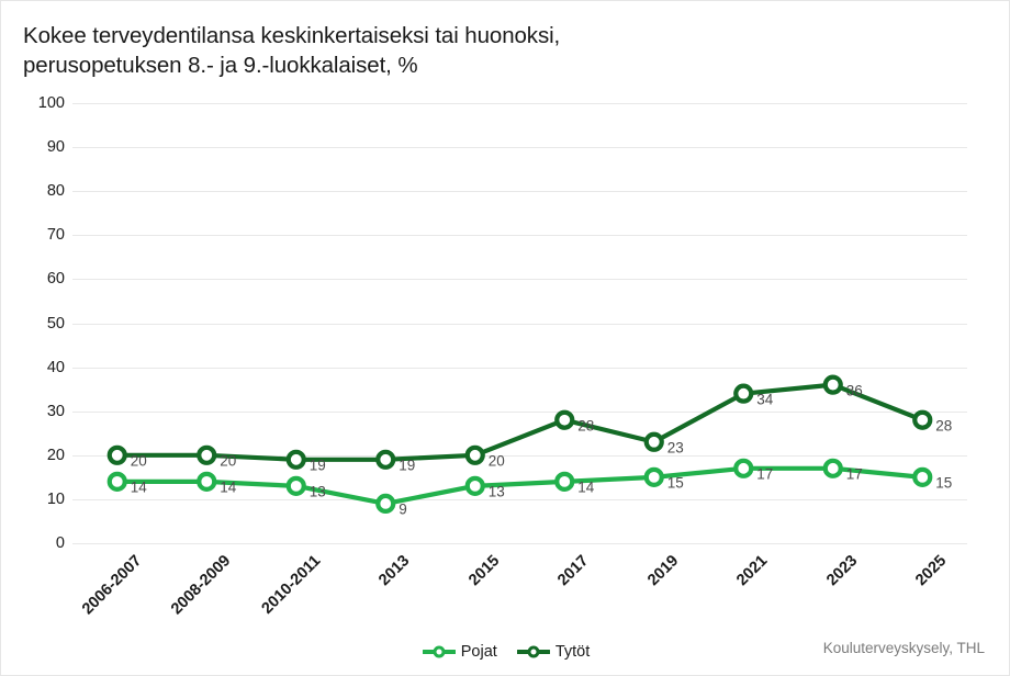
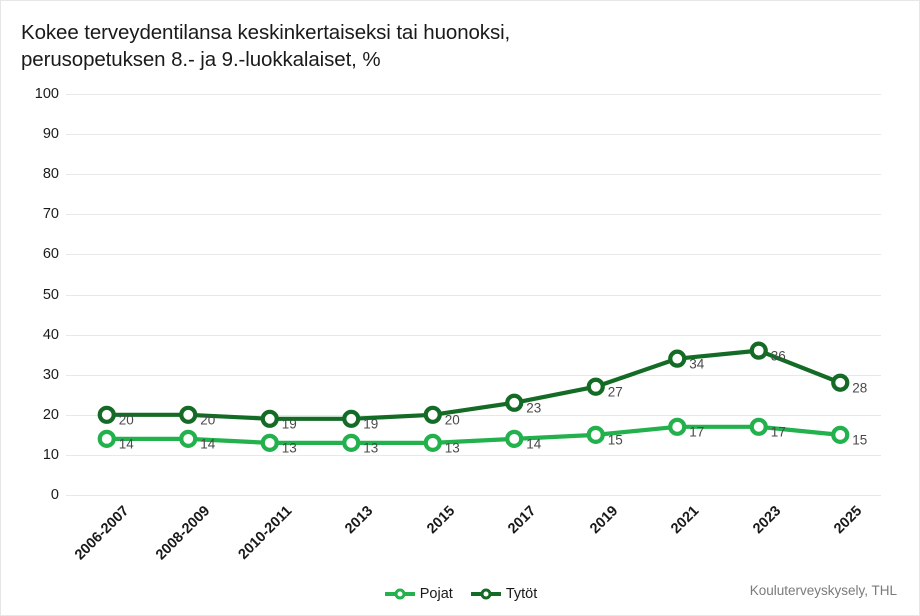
Pojat/2013: 9 -> 13
Tytöt/2017: 28 -> 23
Tytöt/2019: 23 -> 27
